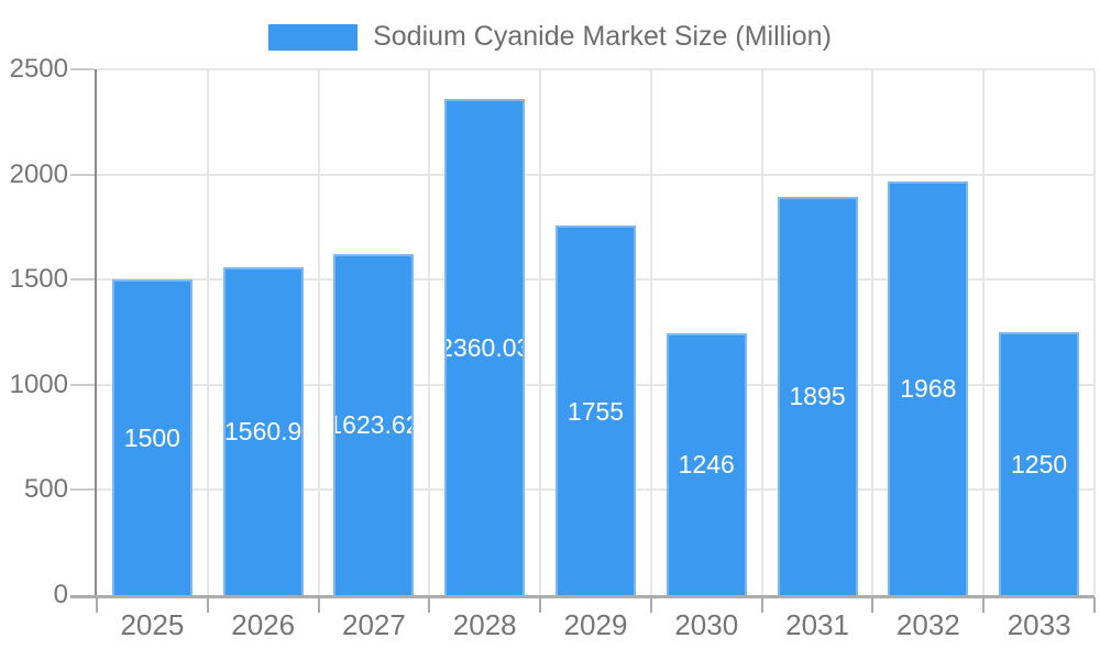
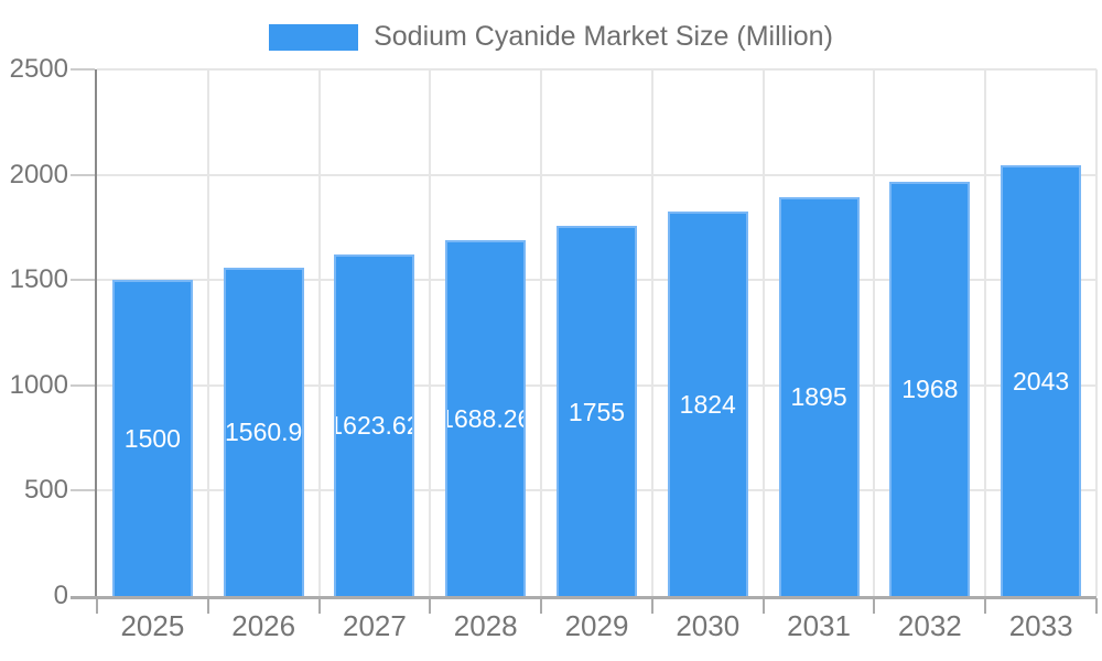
2028: 2360.03 -> 1688.26
2030: 1246 -> 1824
2033: 1250 -> 2043
